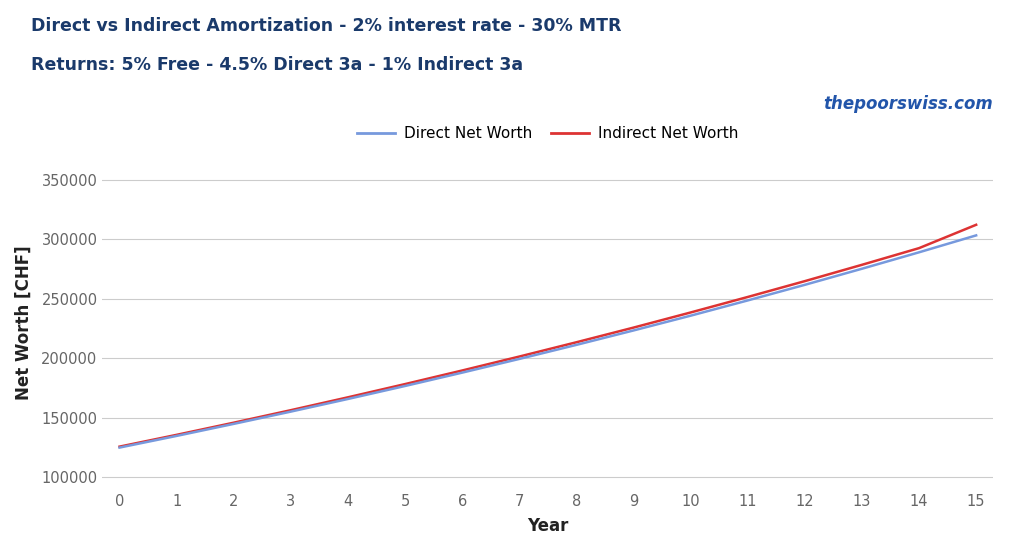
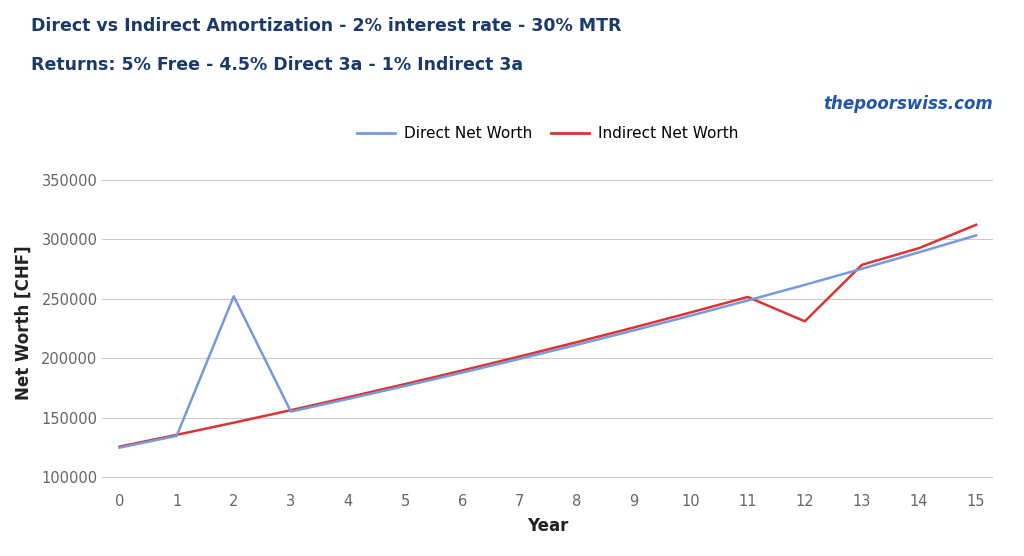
Direct Net Worth/2: 145000 -> 252000
Indirect Net Worth/12: 265000 -> 231000
